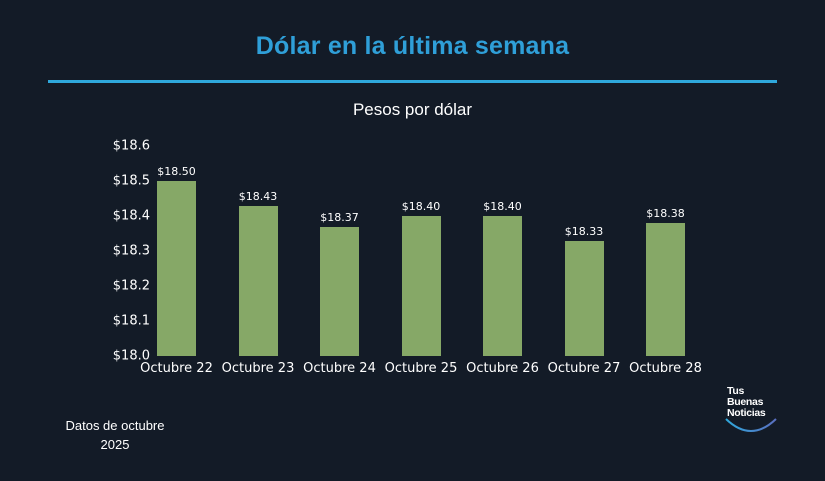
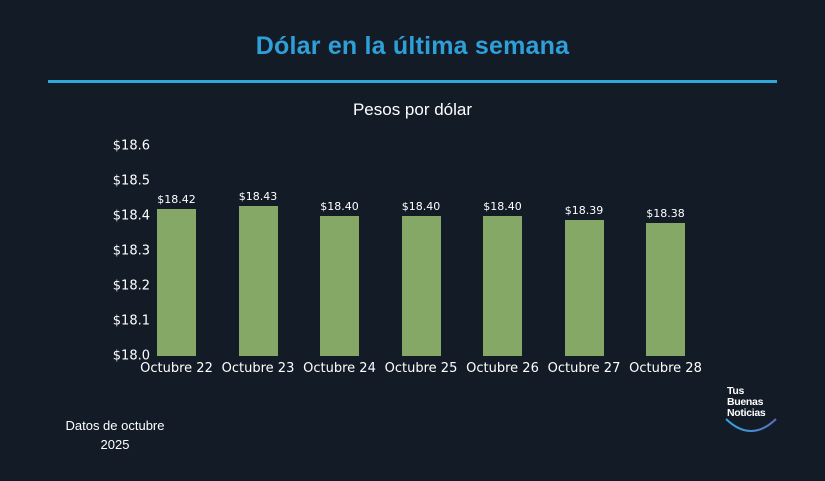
Octubre 22: $18.50 -> $18.42
Octubre 24: $18.37 -> $18.40
Octubre 27: $18.33 -> $18.39
